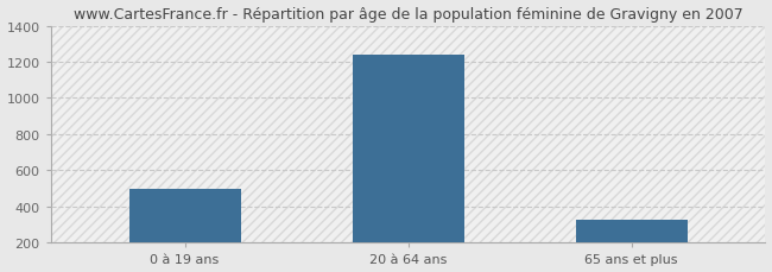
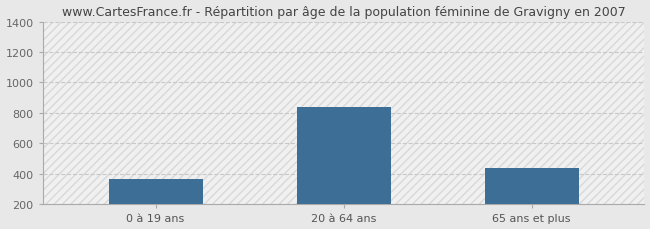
0 à 19 ans: 500 -> 370
20 à 64 ans: 1240 -> 840
65 ans et plus: 330 -> 440
